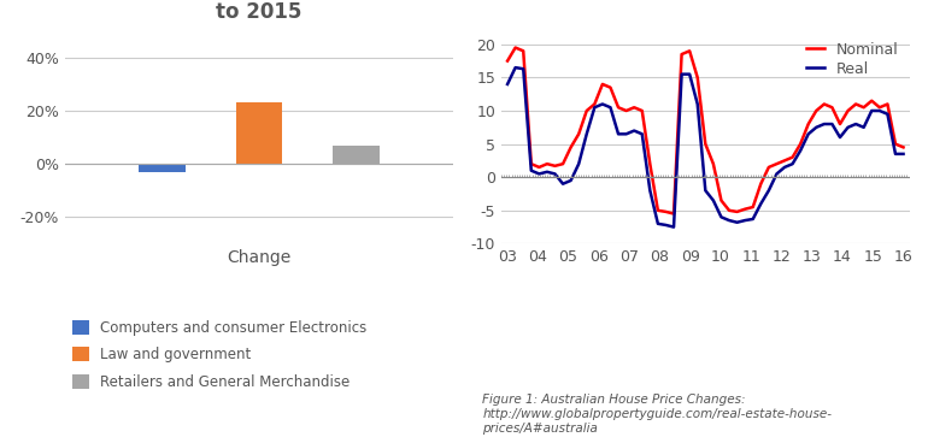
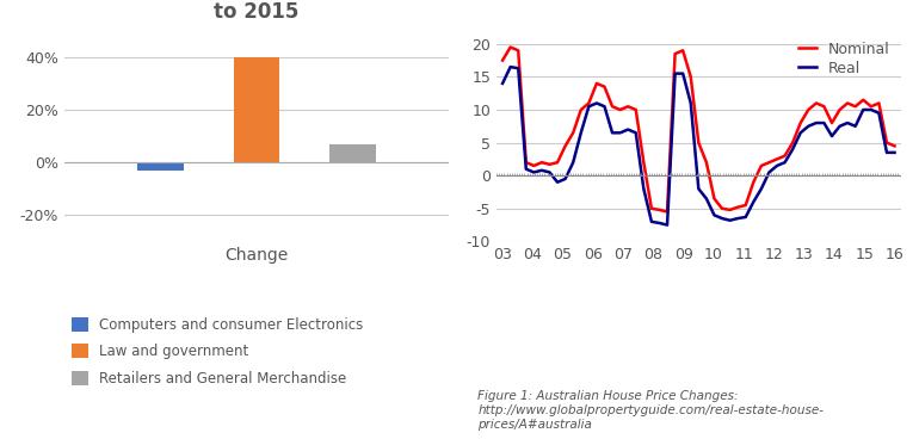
Change: 23% -> 40%
